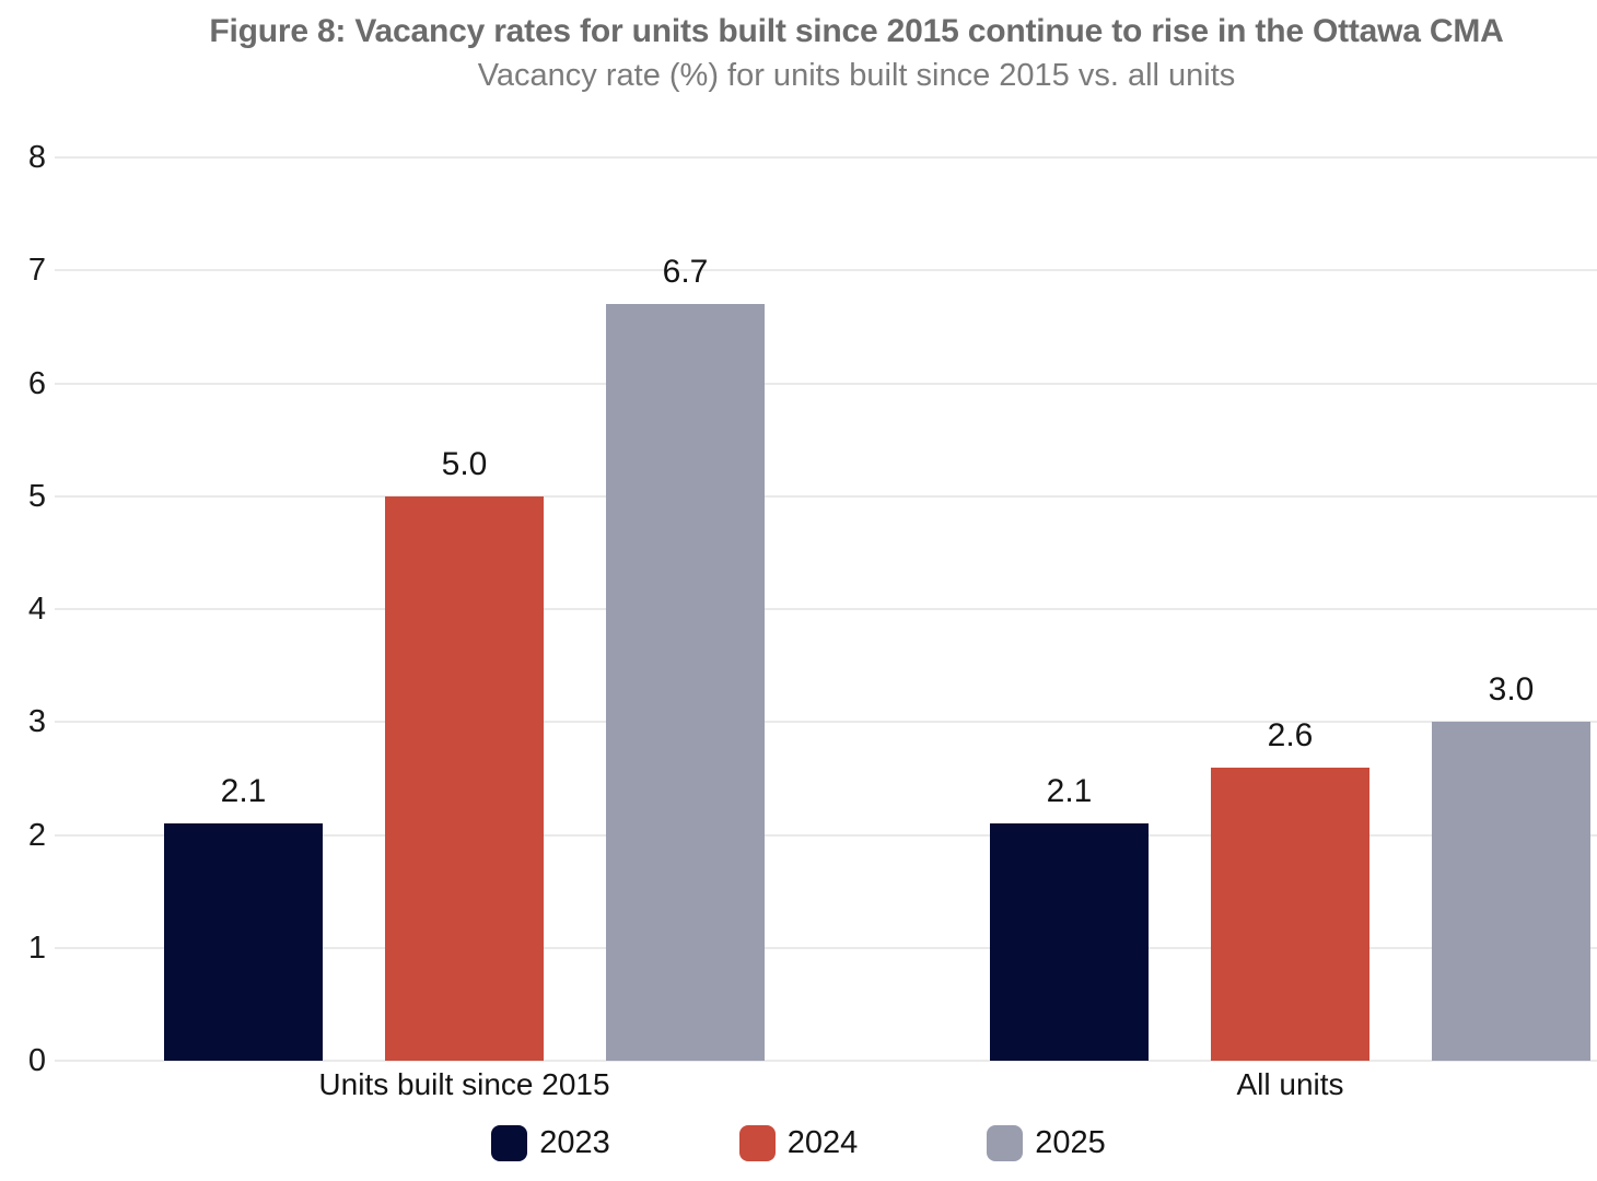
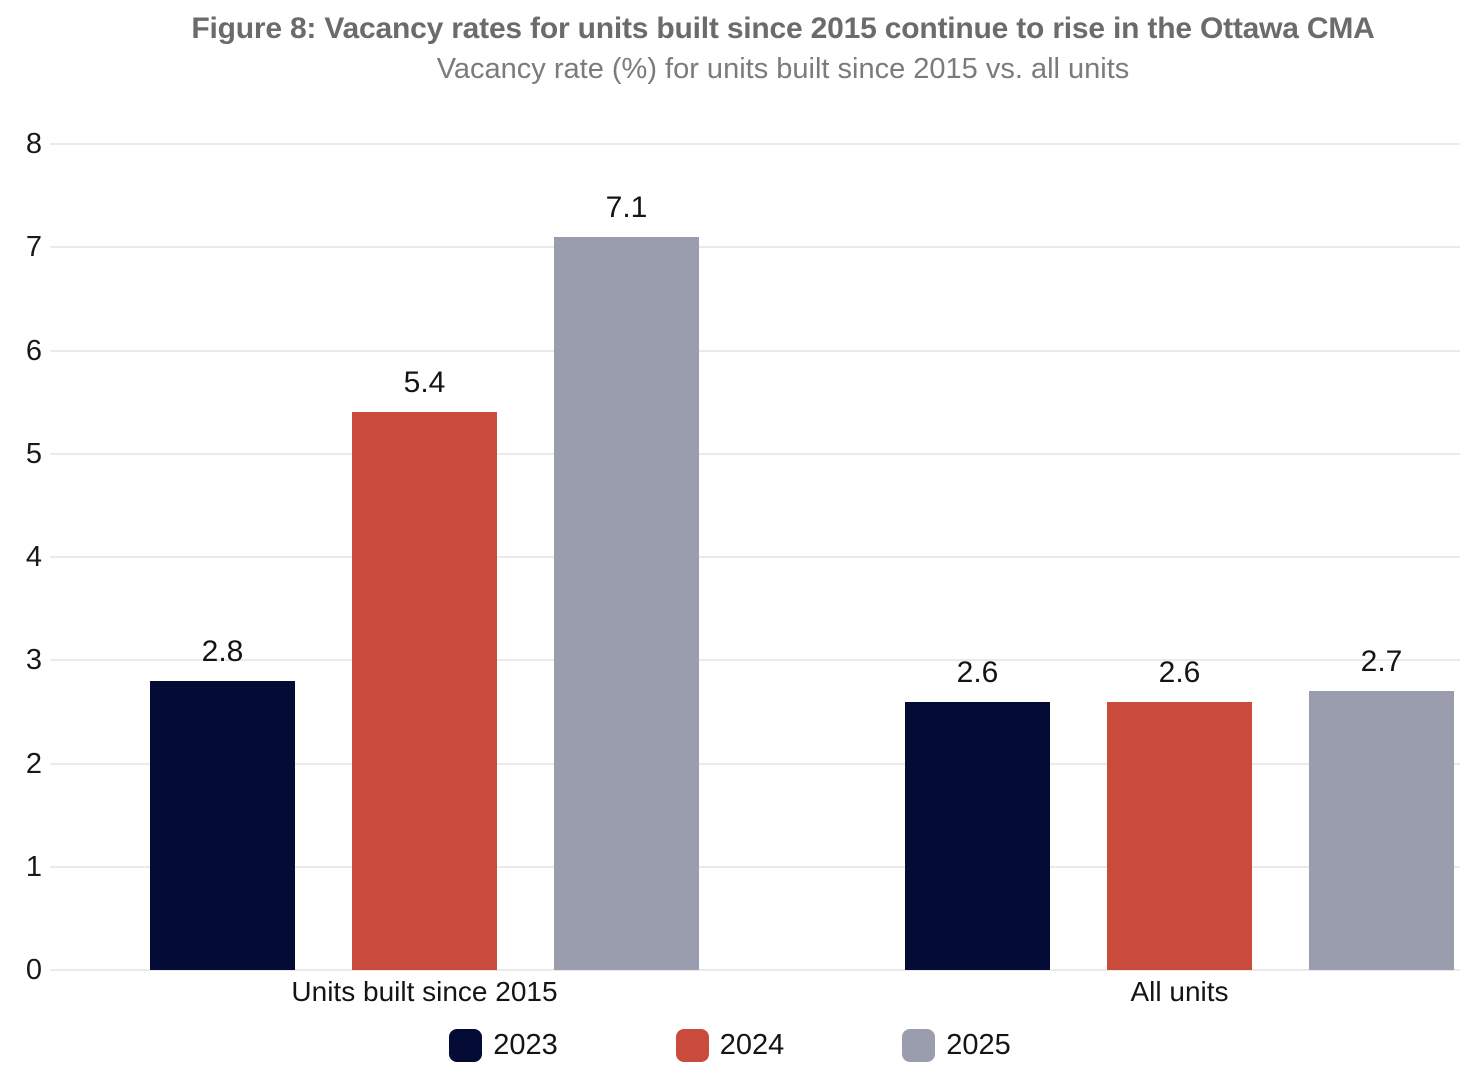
2023/Units built since 2015: 2.1 -> 2.8
2024/Units built since 2015: 5.0 -> 5.4
2025/Units built since 2015: 6.7 -> 7.1
2023/All units: 2.1 -> 2.6
2025/All units: 3.0 -> 2.7
